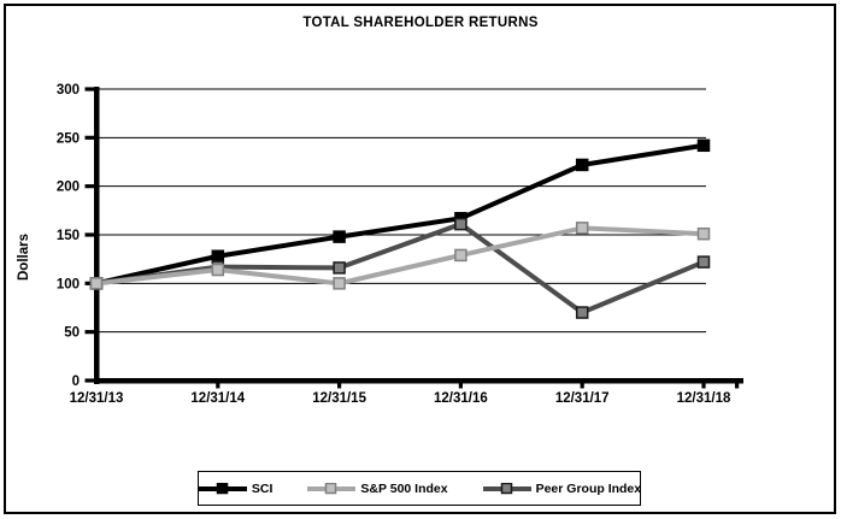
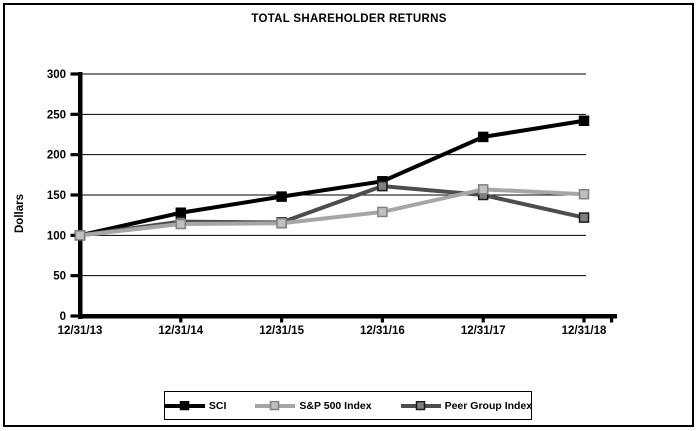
S&P 500 Index/12/31/15: 100 -> 120
Peer Group Index/12/31/17: 70 -> 150
